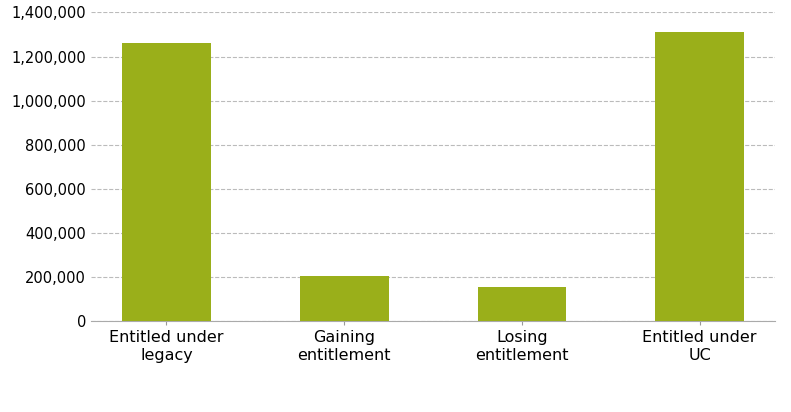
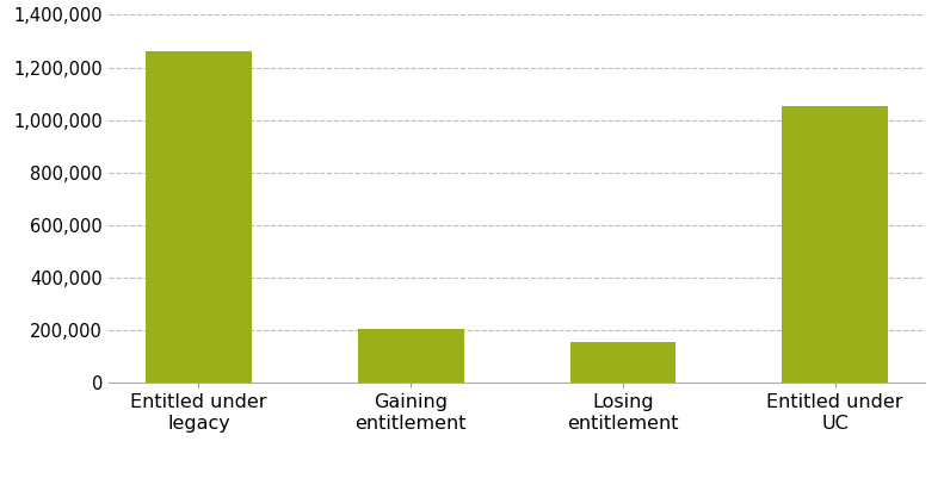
Entitled under UC: 1,310,000 -> 1,055,000
